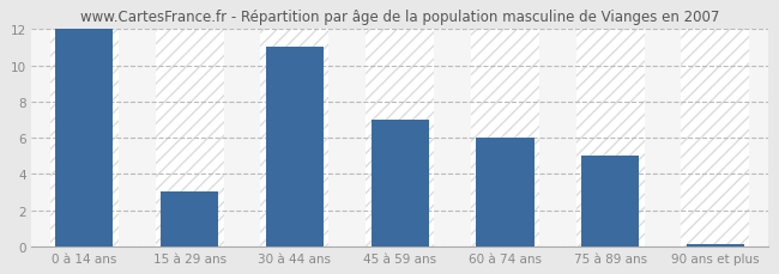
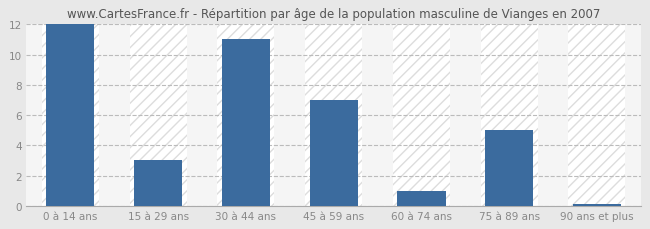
60 à 74 ans: 6.0 -> 1.0
